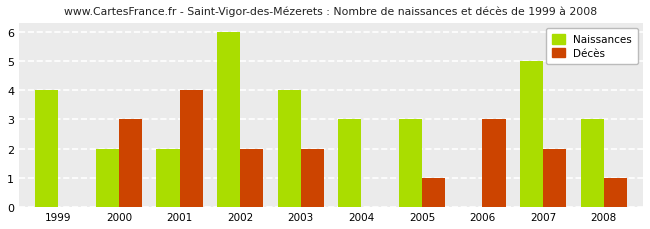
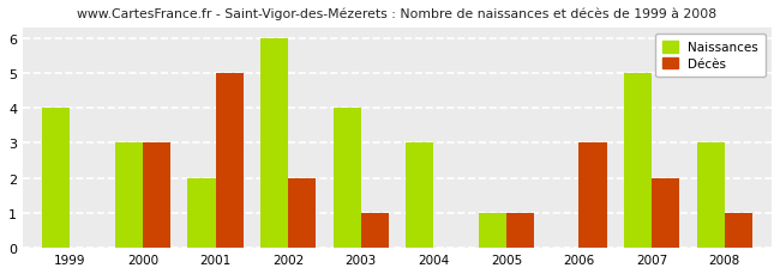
Naissances/2000: 2 -> 3
Décès/2001: 4 -> 5
Décès/2003: 2 -> 1
Naissances/2005: 3 -> 1
